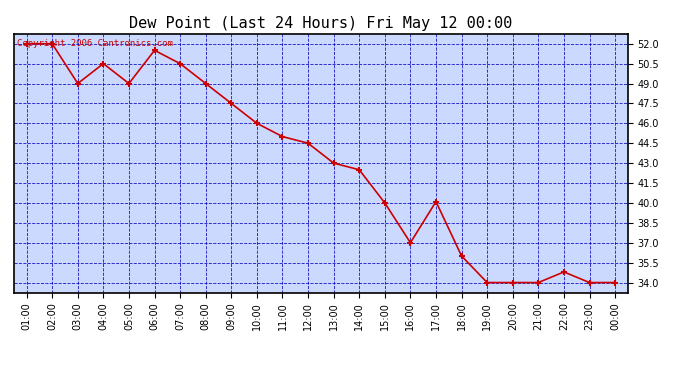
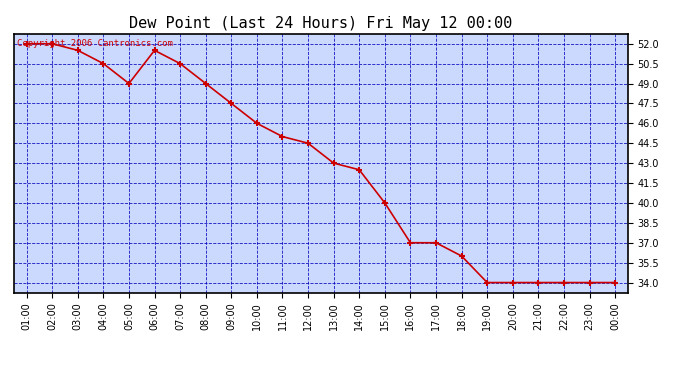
03:00: 49.0 -> 51.5
17:00: 40.1 -> 37.0
22:00: 34.8 -> 34.0
